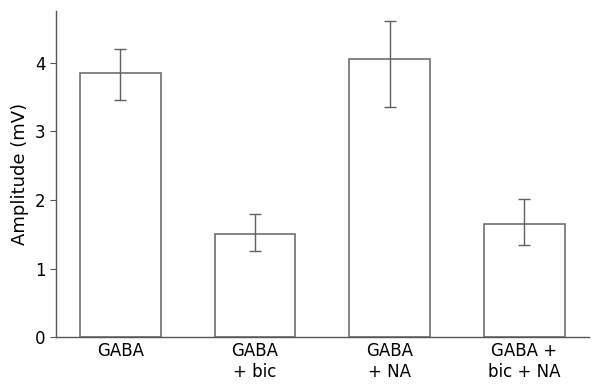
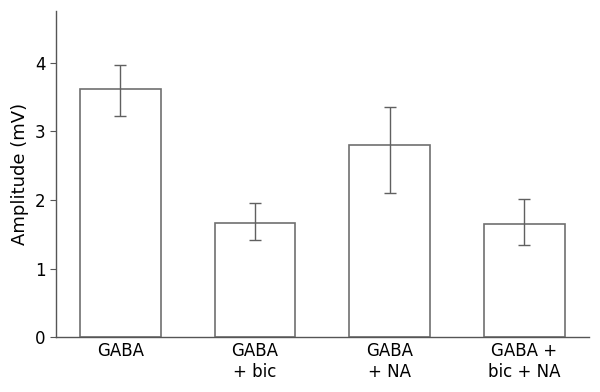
GABA: 3.85 -> 3.62
GABA + bic: 1.50 -> 1.66
GABA + NA: 4.05 -> 2.80
